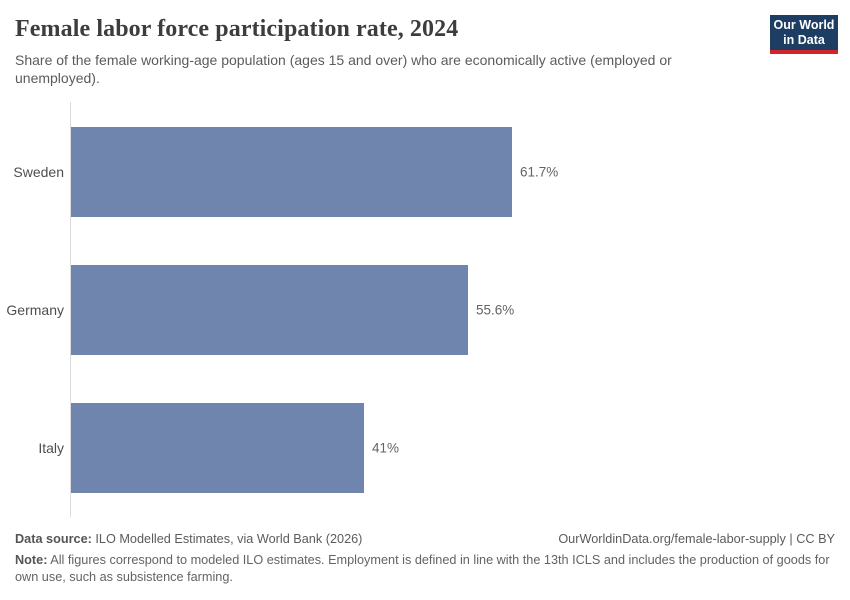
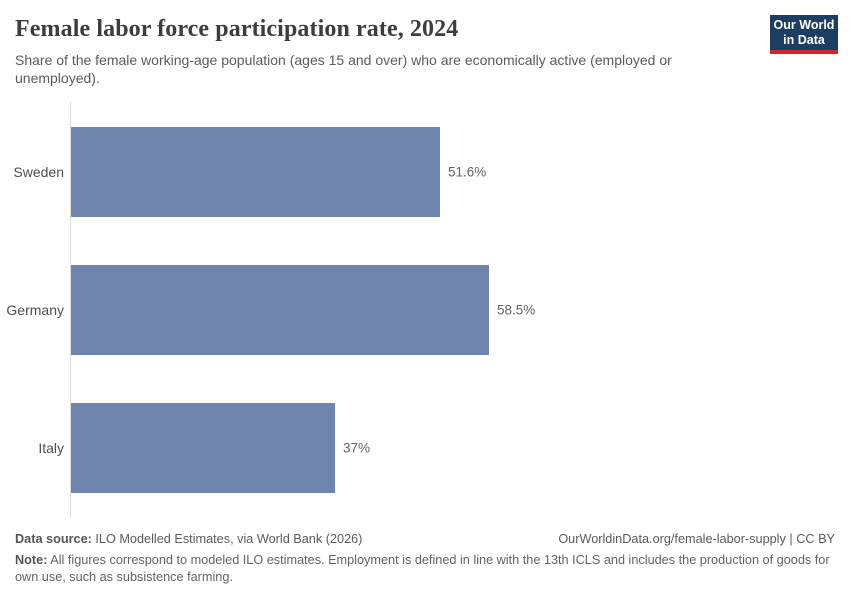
Sweden: 61.7% -> 51.6%
Germany: 55.6% -> 58.5%
Italy: 41% -> 37%
